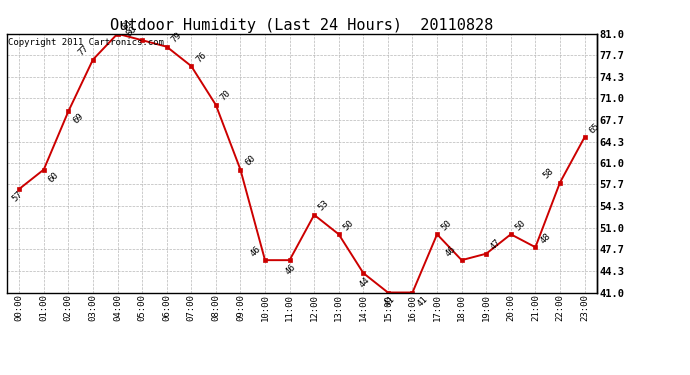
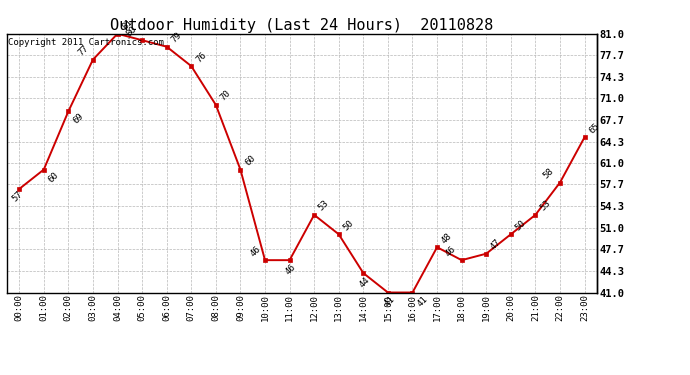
17:00: 50 -> 48
21:00: 48 -> 53
